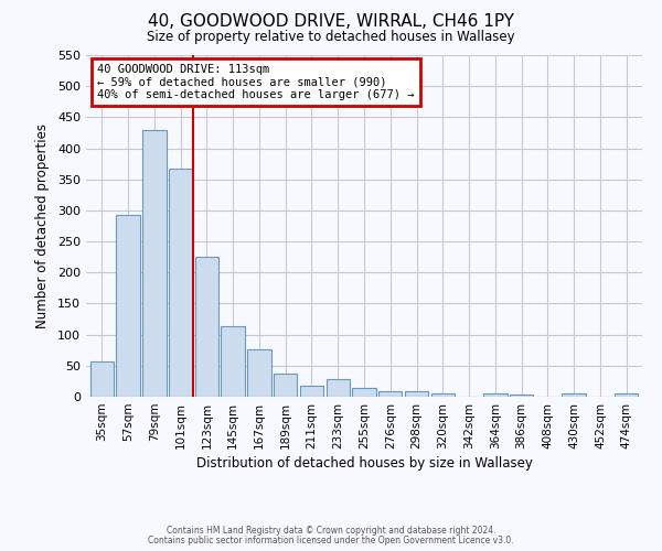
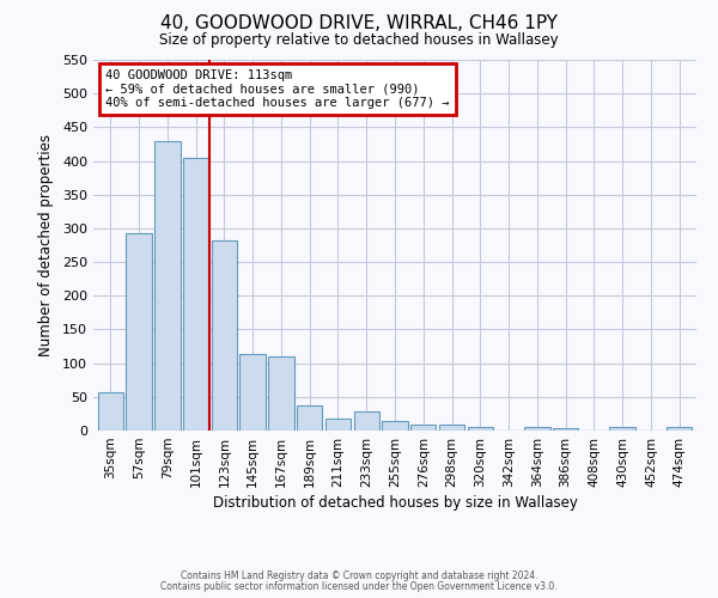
101sqm: 368 -> 404
123sqm: 226 -> 282
167sqm: 76 -> 110
